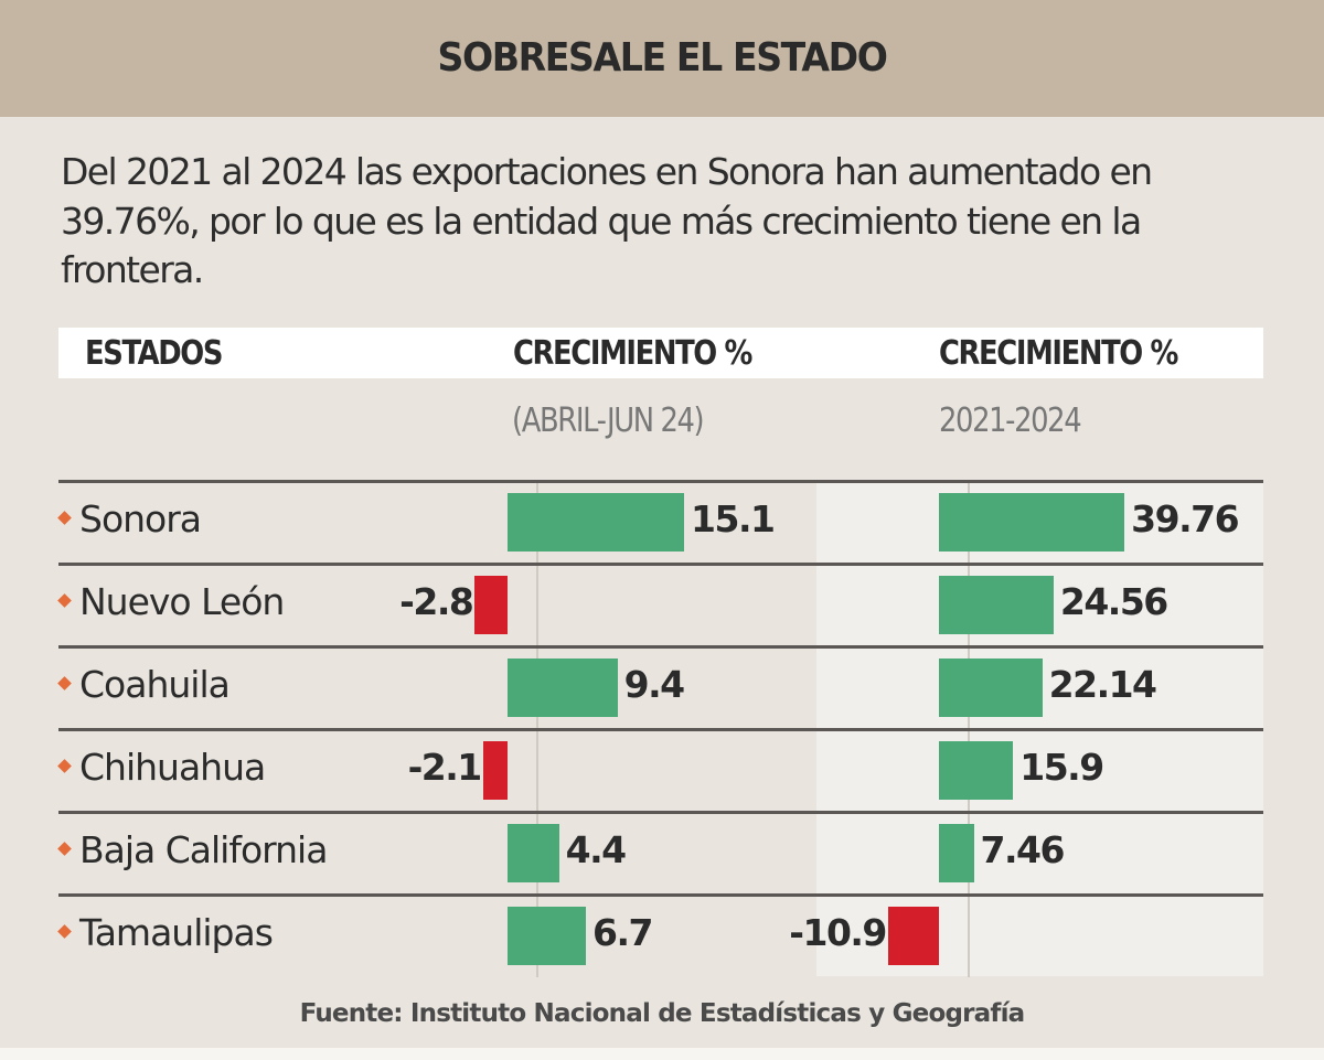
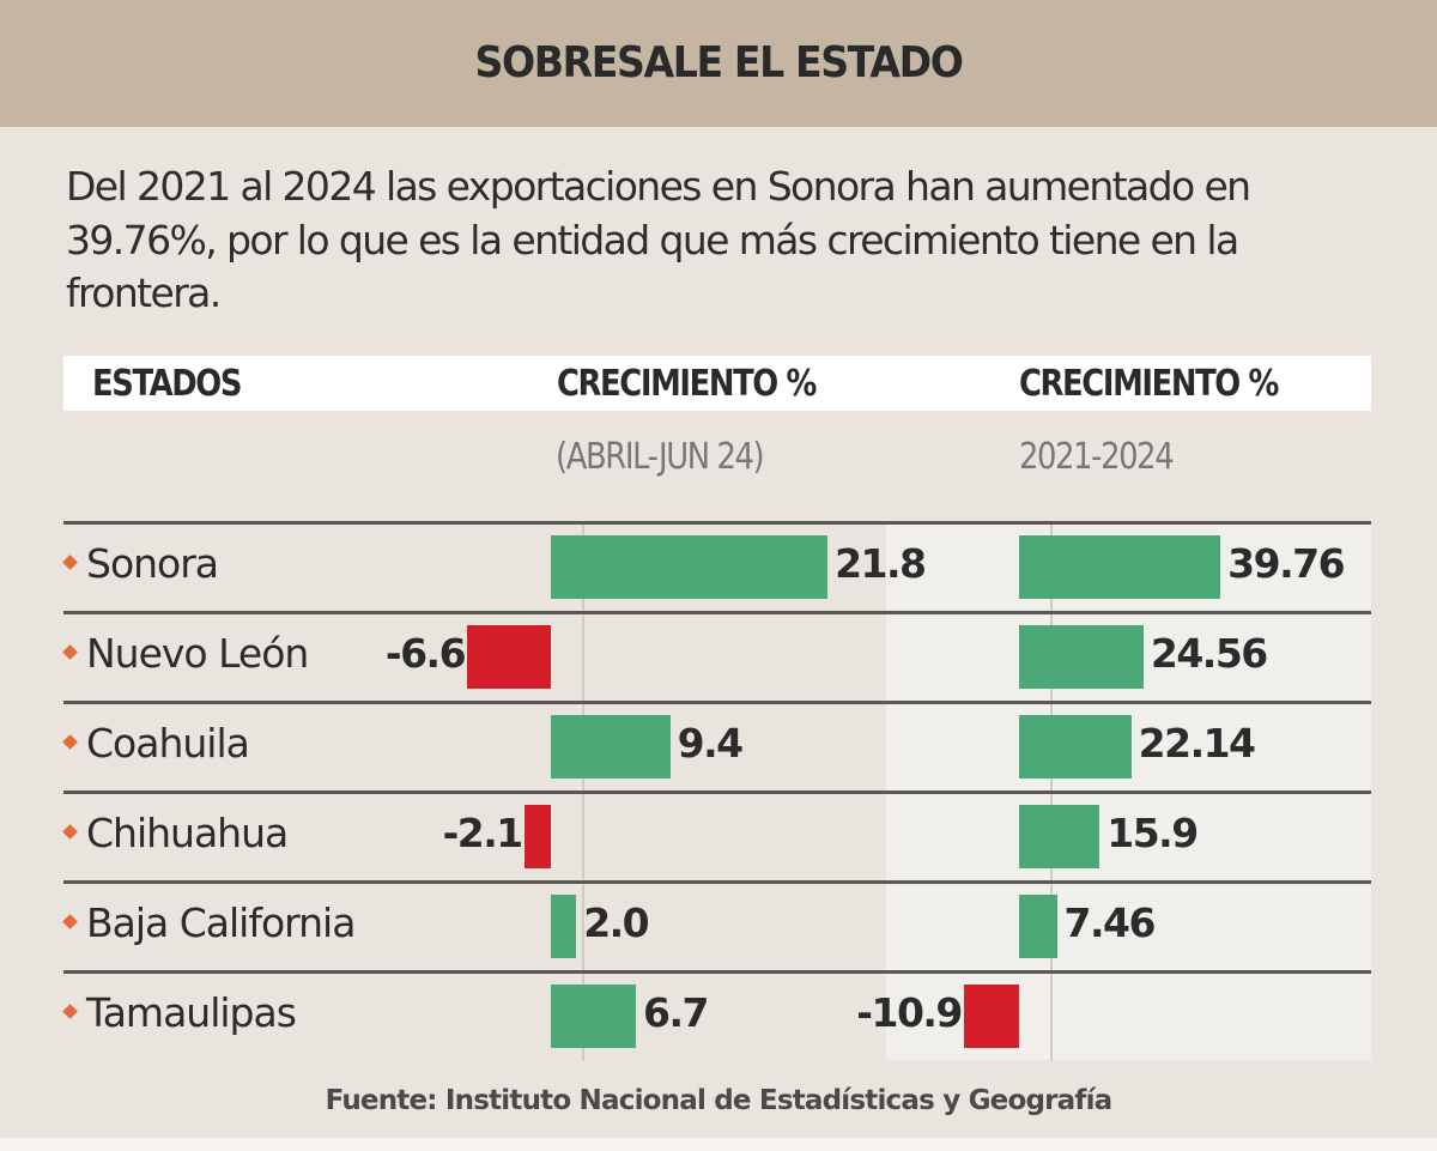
CRECIMIENTO % (ABRIL-JUN 24)/Sonora: 15.1 -> 21.8
CRECIMIENTO % (ABRIL-JUN 24)/Nuevo León: -2.8 -> -6.6
CRECIMIENTO % (ABRIL-JUN 24)/Baja California: 4.4 -> 2.0
